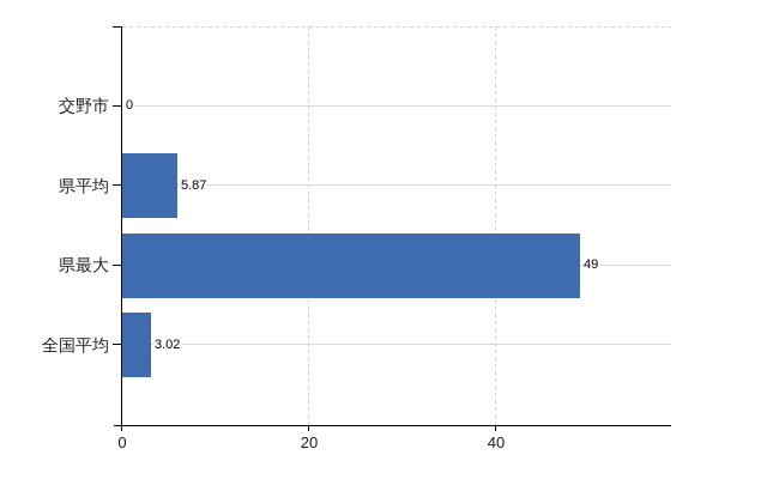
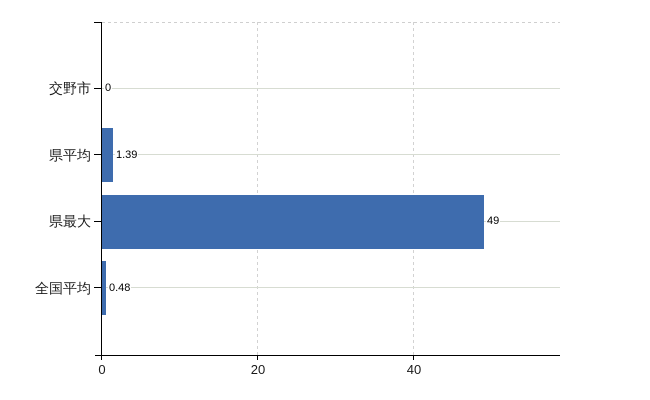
県平均: 5.87 -> 1.39
全国平均: 3.02 -> 0.48
